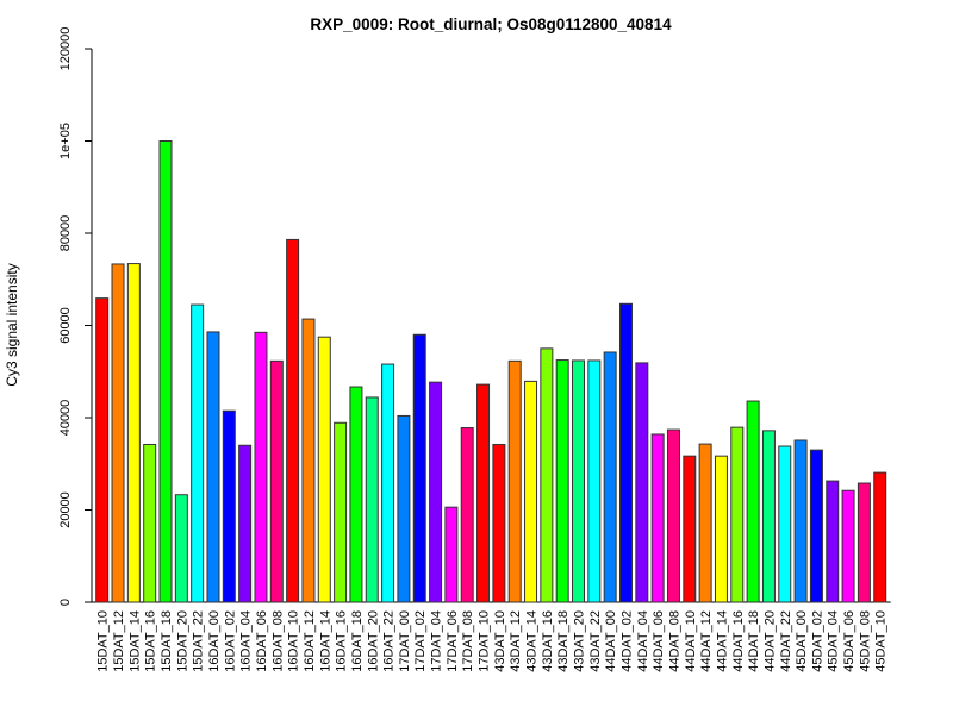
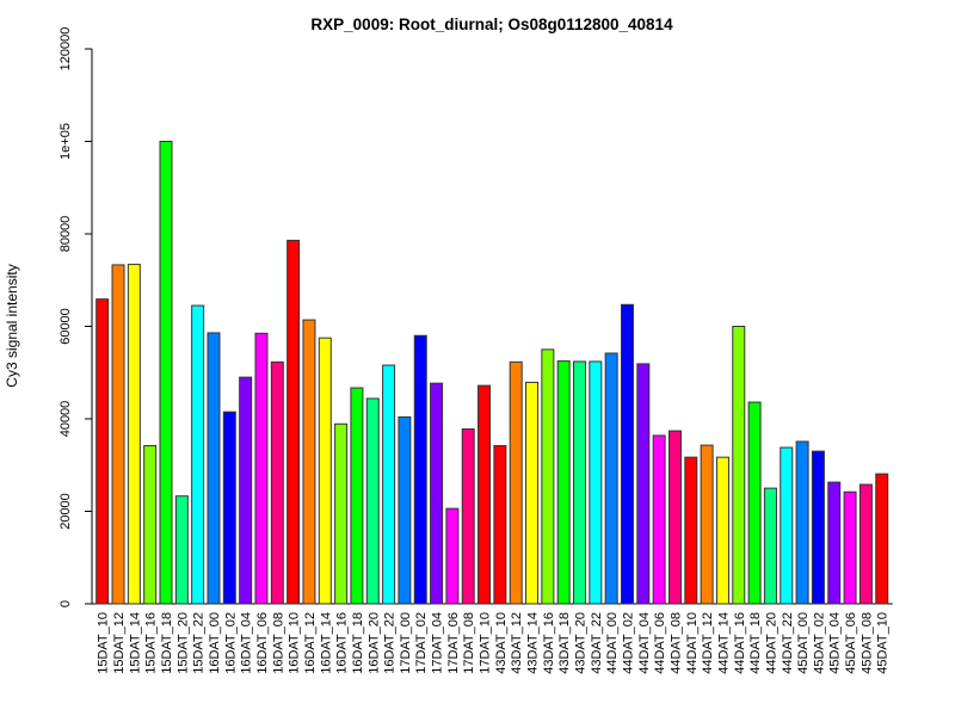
16DAT_04: 34000 -> 49000
44DAT_16: 38000 -> 60000
44DAT_20: 37000 -> 25000
